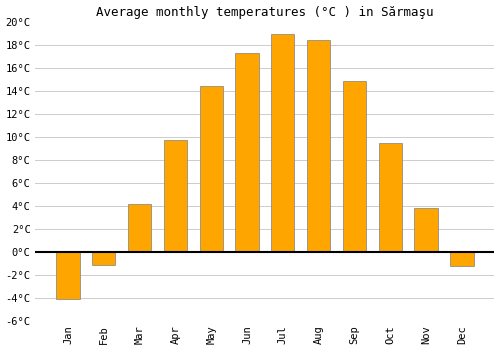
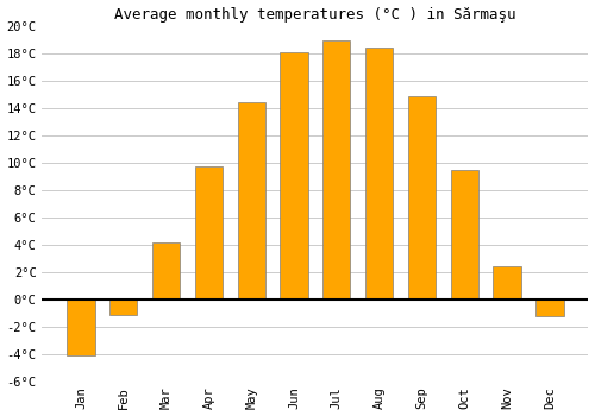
Jun: 17.3°C -> 18.1°C
Nov: 3.8°C -> 2.4°C
